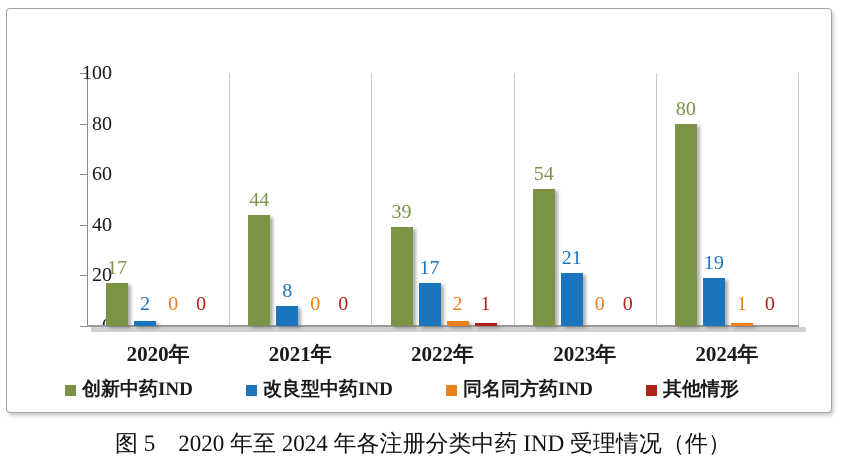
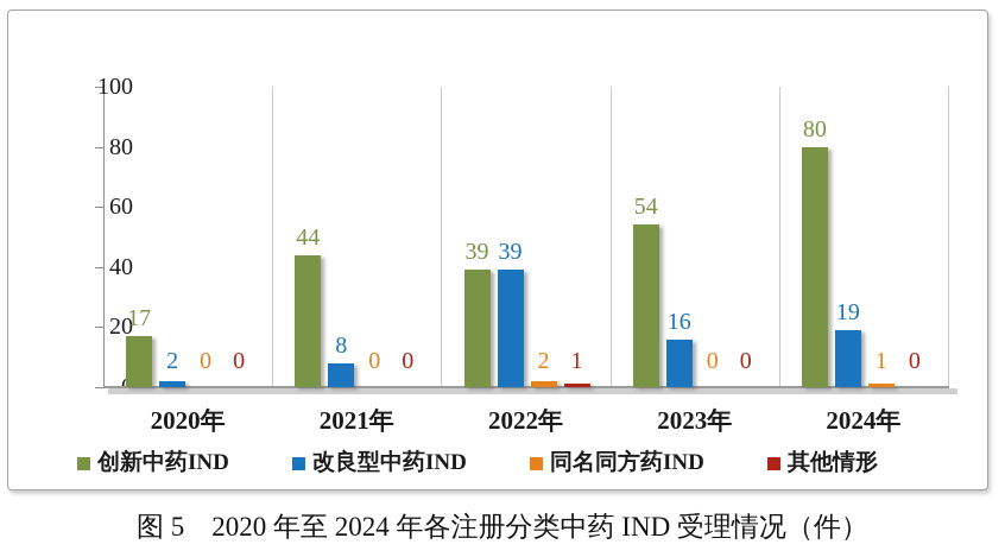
改良型中药IND/2022年: 17 -> 39
改良型中药IND/2023年: 21 -> 16
